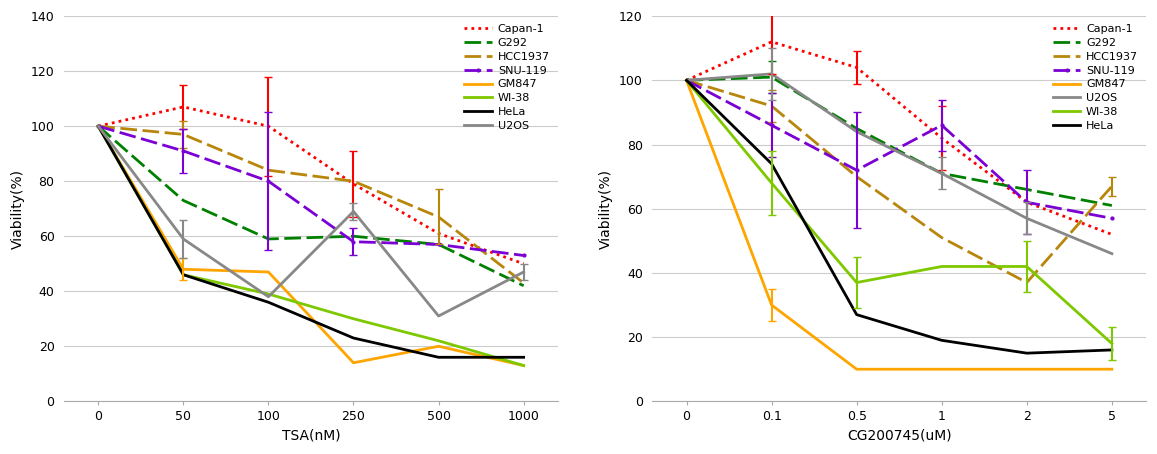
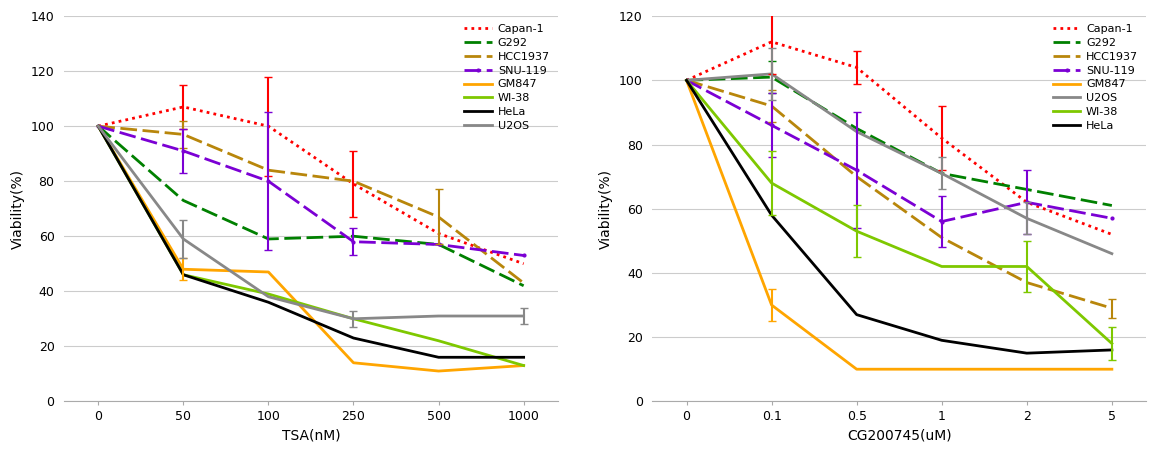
U2OS/250: 69 -> 30
GM847/500: 20 -> 11
U2OS/1000: 47 -> 31
HeLa/0.1: 74 -> 58
WI-38/0.5: 37 -> 53
SNU-119/1: 86 -> 56
HCC1937/5: 67 -> 29
